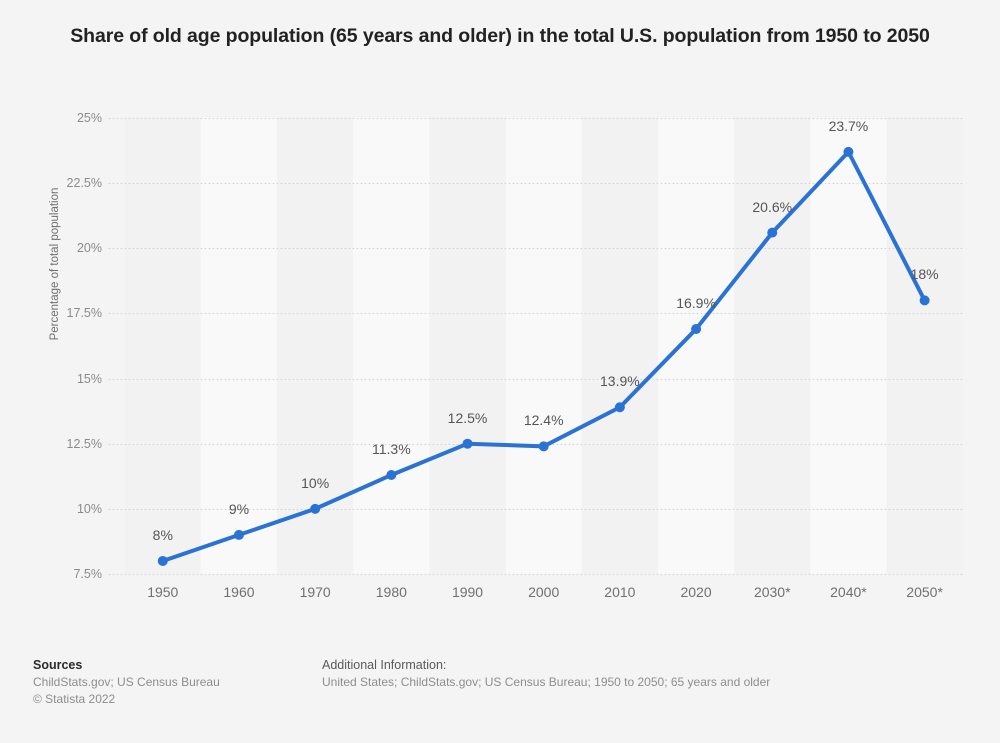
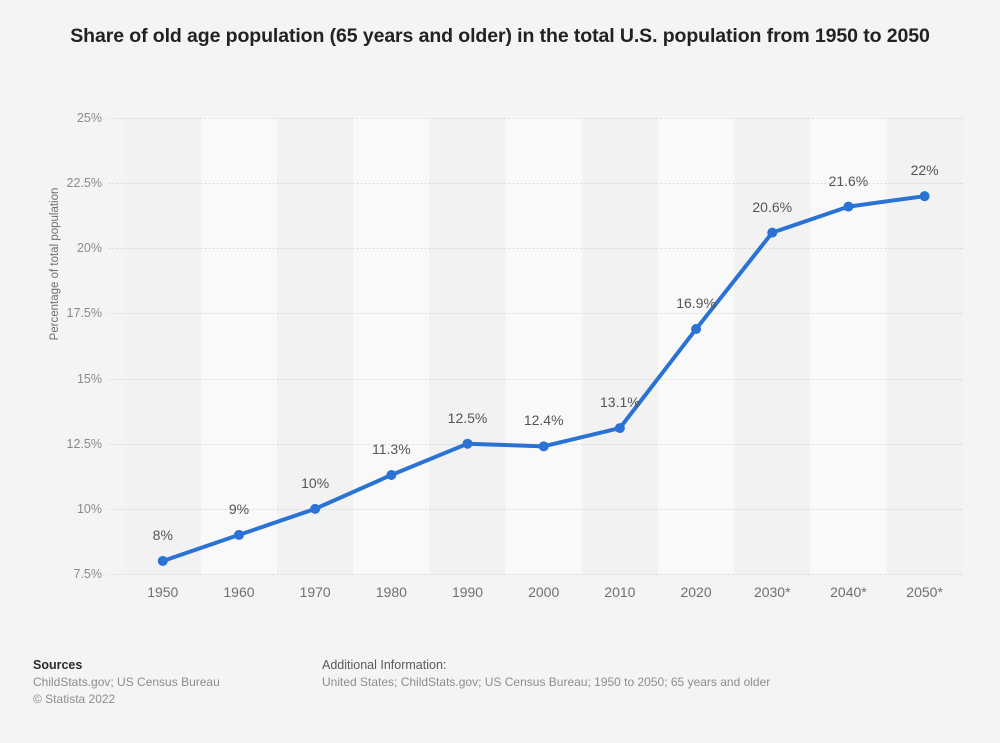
2010: 13.9% -> 13.1%
2040*: 23.7% -> 21.6%
2050*: 18% -> 22%
